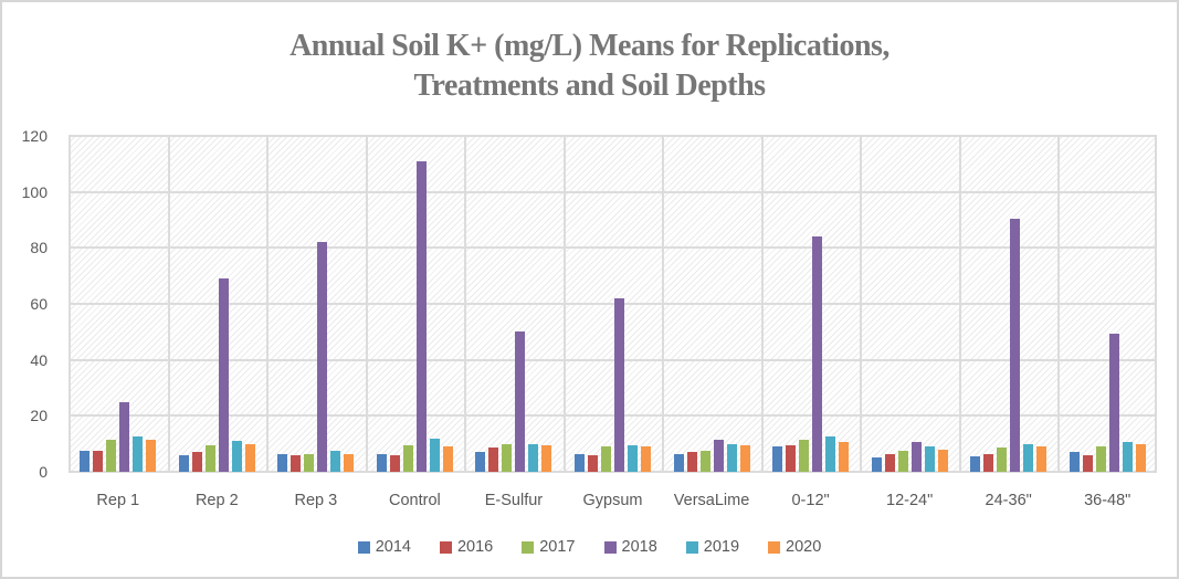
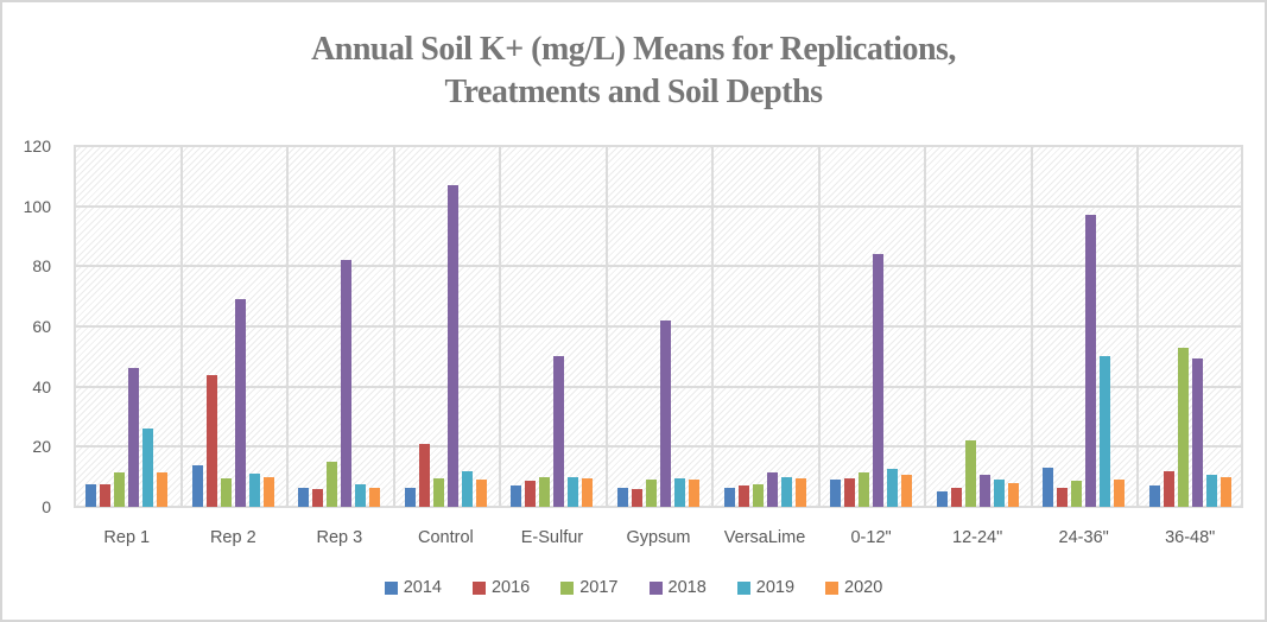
2018/Rep 1: 25 -> 46
2019/Rep 1: 12 -> 26
2014/Rep 2: 6 -> 14
2016/Rep 2: 7 -> 44
2017/Rep 3: 6 -> 15
2016/Control: 6 -> 21
2018/Control: 111 -> 107
2017/12-24": 8 -> 22
2014/24-36": 6 -> 13
2018/24-36": 90 -> 97
2019/24-36": 10 -> 50
2016/36-48": 6 -> 12
2017/36-48": 9 -> 53
